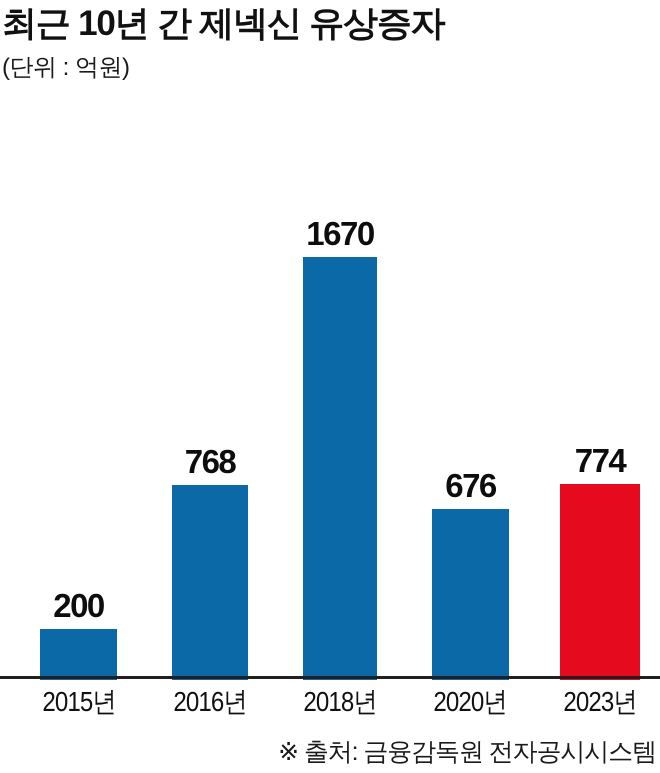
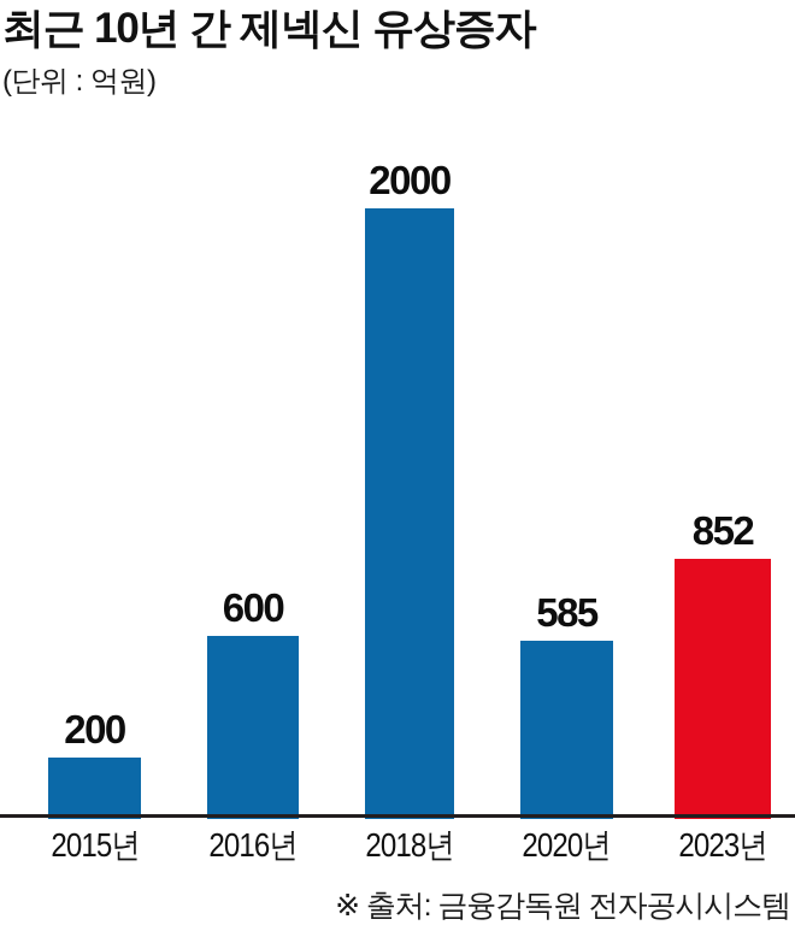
2016년: 768 -> 600
2018년: 1670 -> 2000
2020년: 676 -> 585
2023년: 774 -> 852
